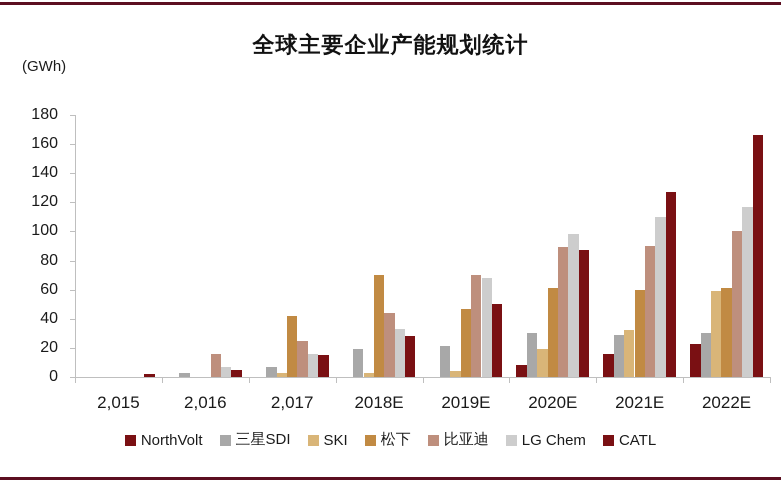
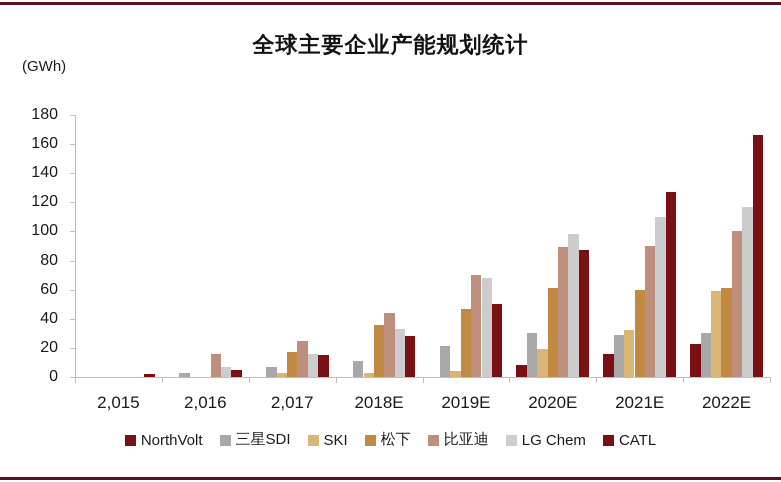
松下/2,017: 42 -> 17
三星SDI/2018E: 19 -> 11
松下/2018E: 70 -> 36
